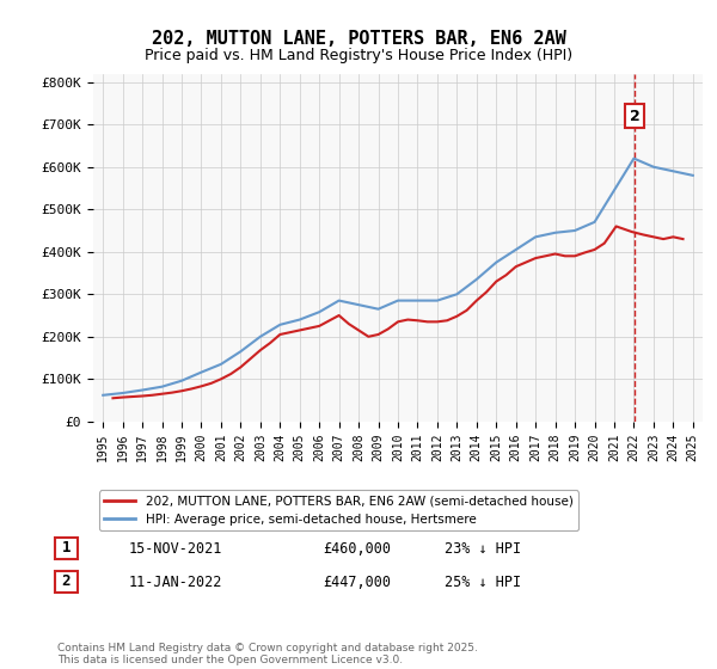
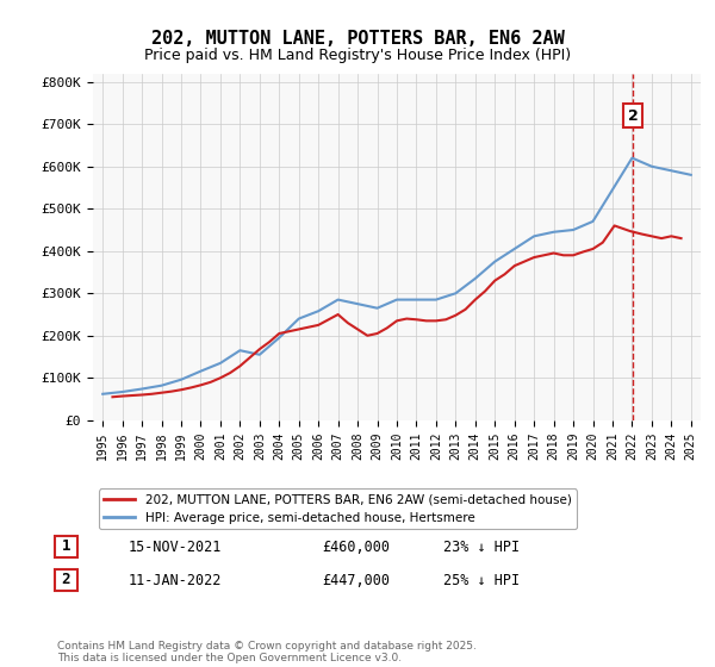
HPI: Average price, semi-detached house, Hertsmere/2003: £200K -> £155K
HPI: Average price, semi-detached house, Hertsmere/2004: £228K -> £195K
